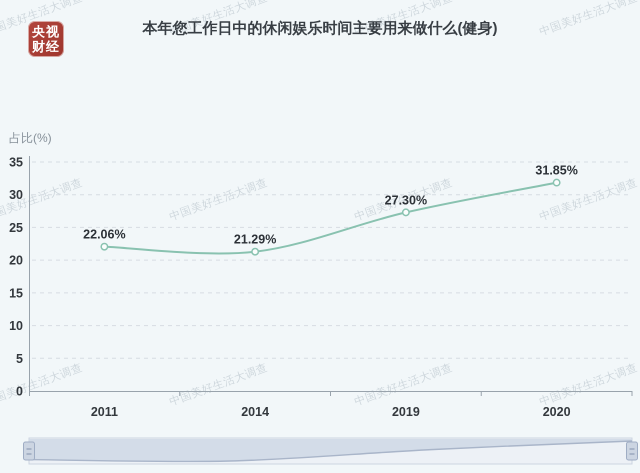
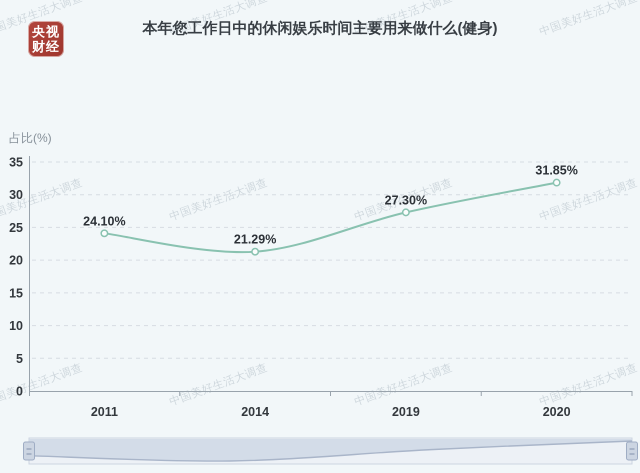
2011: 22.06% -> 24.10%
